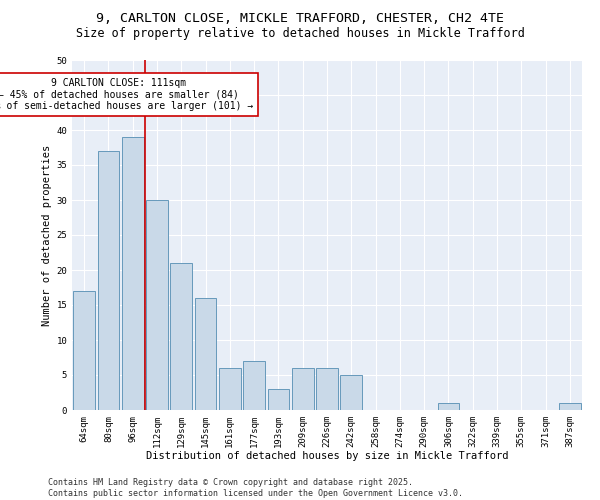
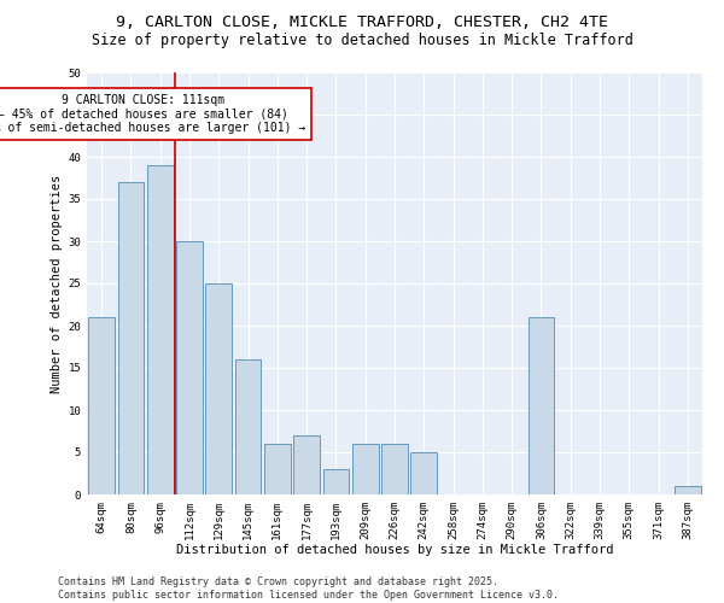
64sqm: 17 -> 21
129sqm: 21 -> 25
306sqm: 1 -> 21
